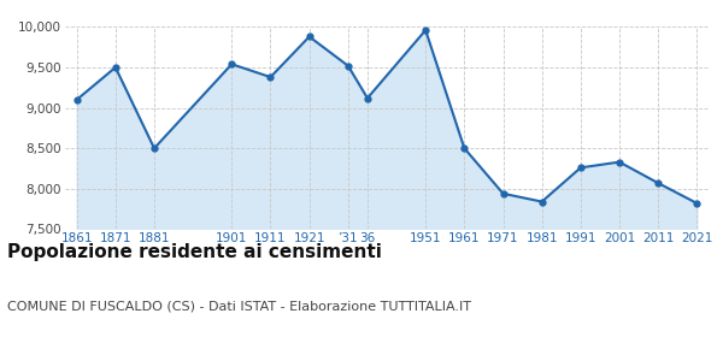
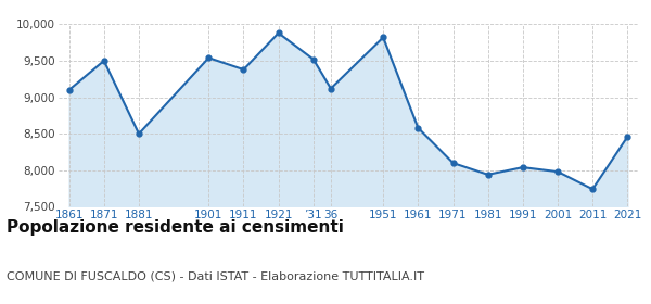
1951: 9,960 -> 9,820
1961: 8,500 -> 8,580
1971: 7,940 -> 8,100
1981: 7,840 -> 7,940
1991: 8,260 -> 8,040
2001: 8,330 -> 7,980
2011: 8,070 -> 7,740
2021: 7,820 -> 8,460
